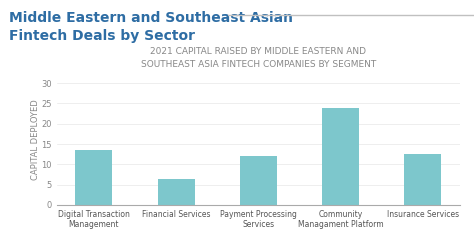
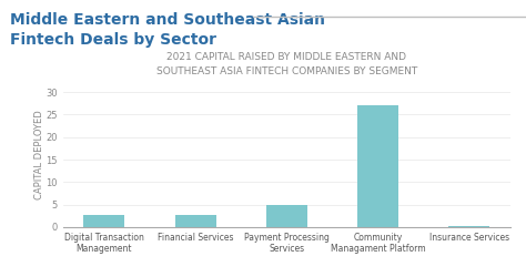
Digital Transaction Management: 13.5 -> 2.8
Financial Services: 6.5 -> 2.7
Payment Processing Services: 12.0 -> 5.0
Community Managament Platform: 24.0 -> 27.0
Insurance Services: 12.5 -> 0.3
